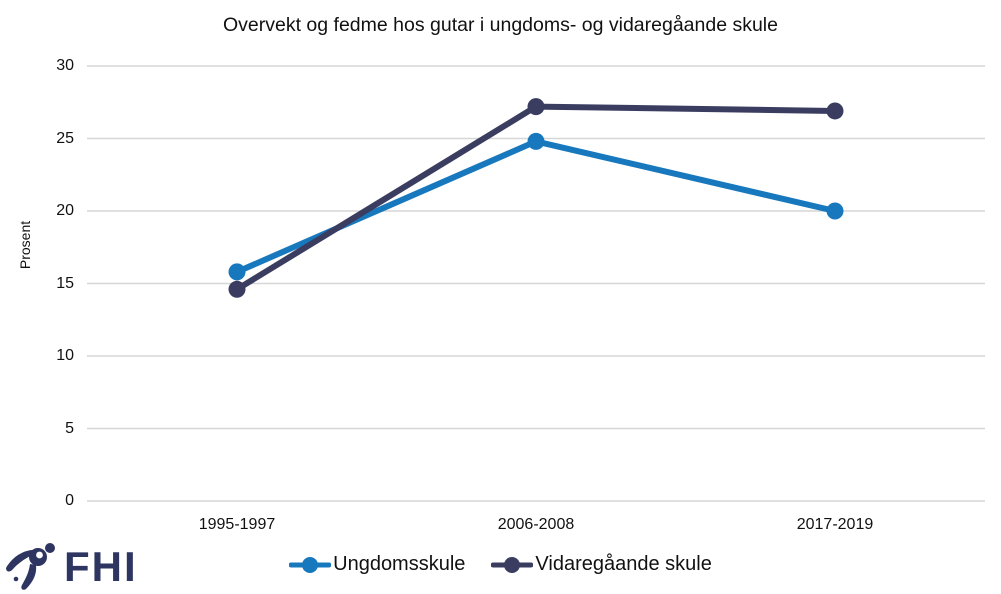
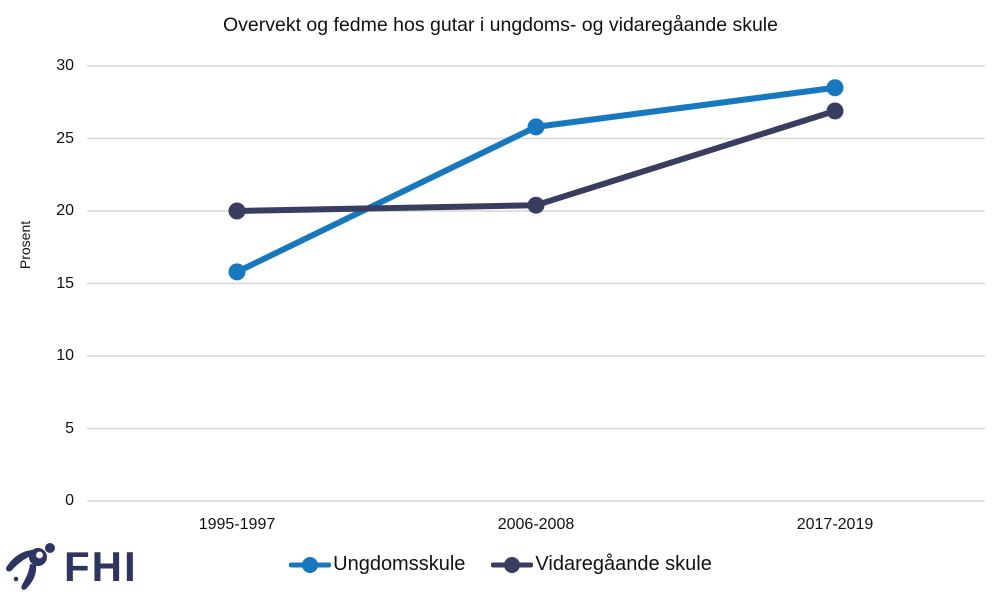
Vidaregåande skule/1995-1997: 14.6 -> 20.0
Ungdomsskule/2006-2008: 24.8 -> 25.8
Vidaregåande skule/2006-2008: 27.2 -> 20.4
Ungdomsskule/2017-2019: 20.0 -> 28.5
